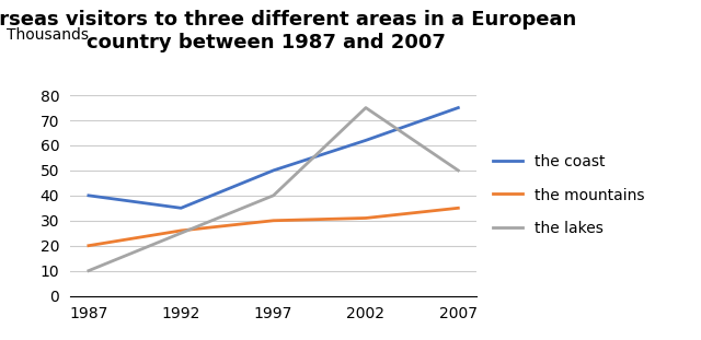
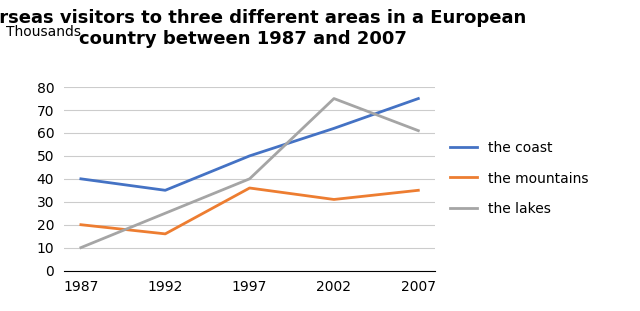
the mountains/1992: 26 -> 16
the mountains/1997: 30 -> 36
the lakes/2007: 50 -> 61
